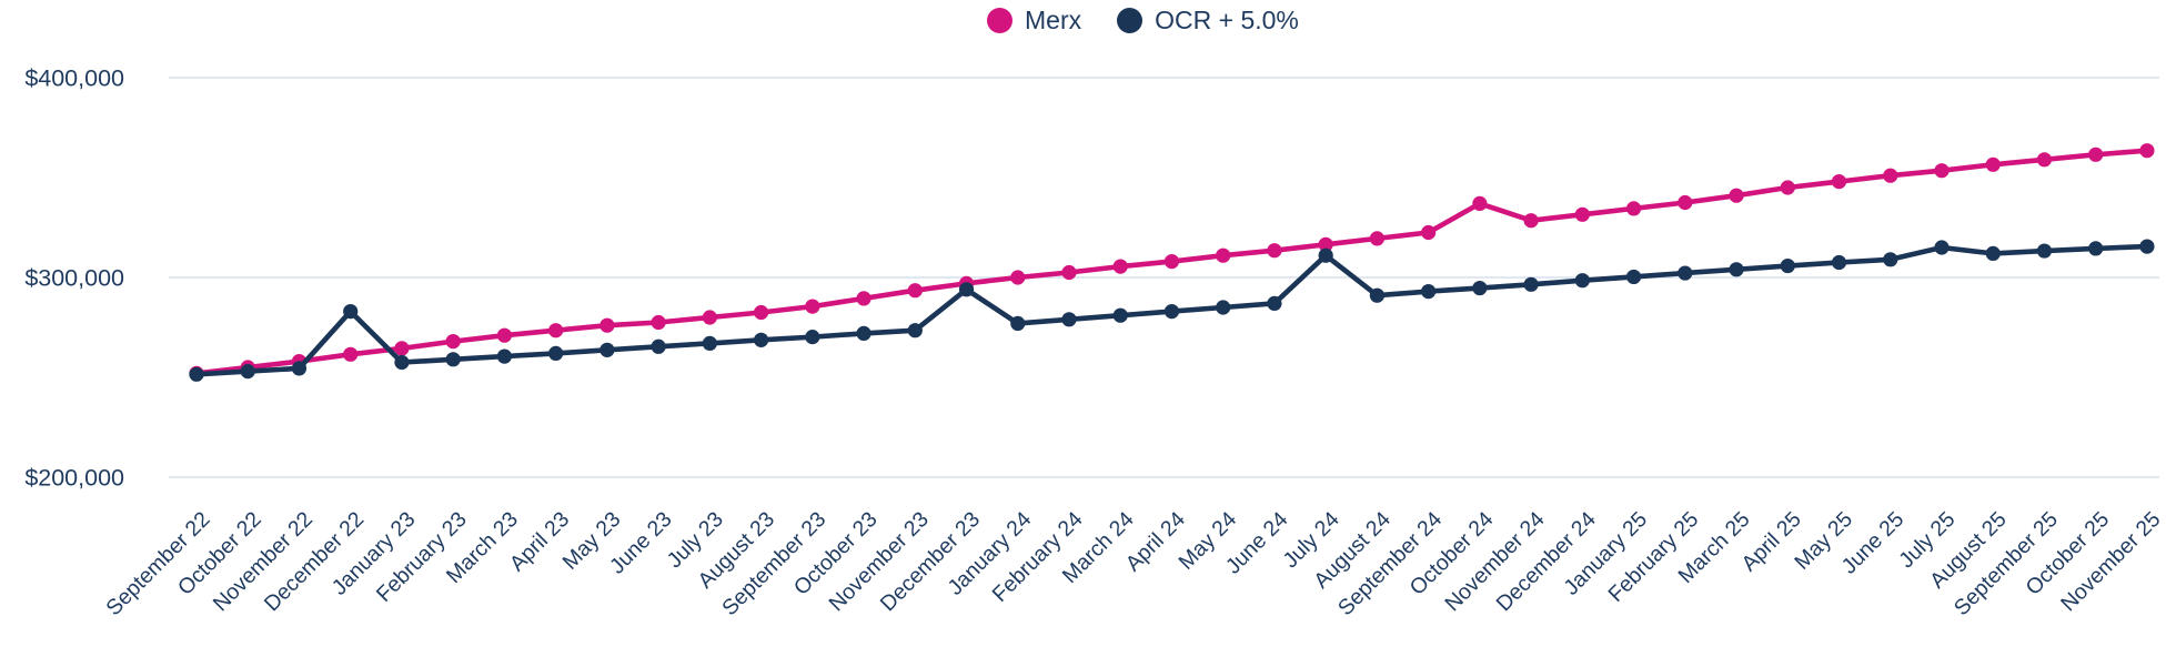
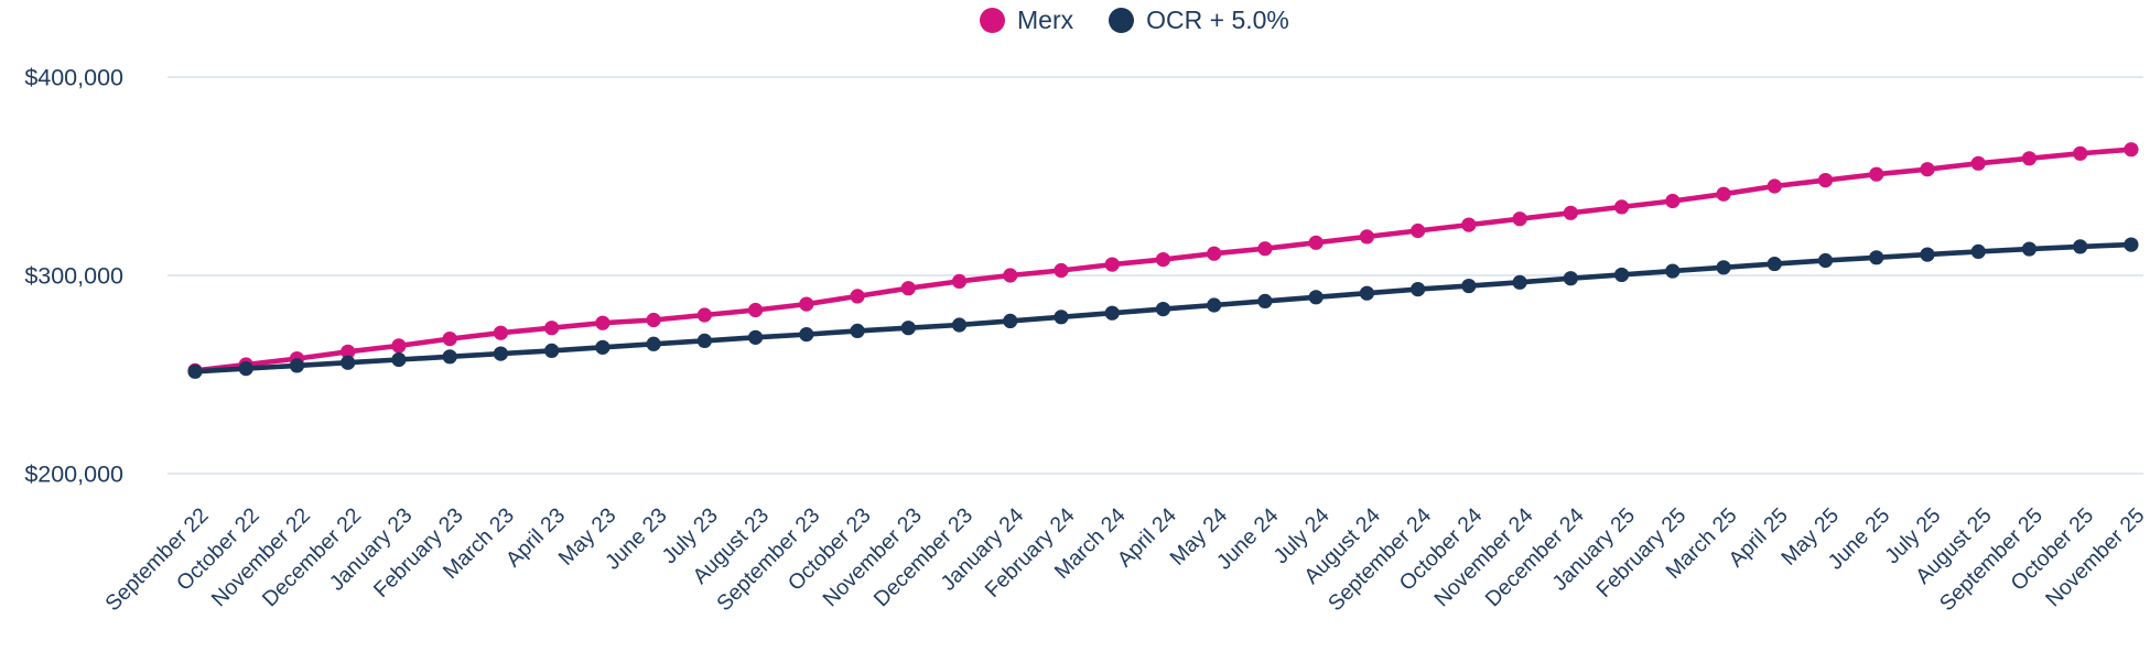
OCR + 5.0%/December 22: $283000 -> $256000
OCR + 5.0%/December 23: $294000 -> $275000
OCR + 5.0%/July 24: $311000 -> $289000
Merx/October 24: $337000 -> $326000
OCR + 5.0%/July 25: $315000 -> $310000
